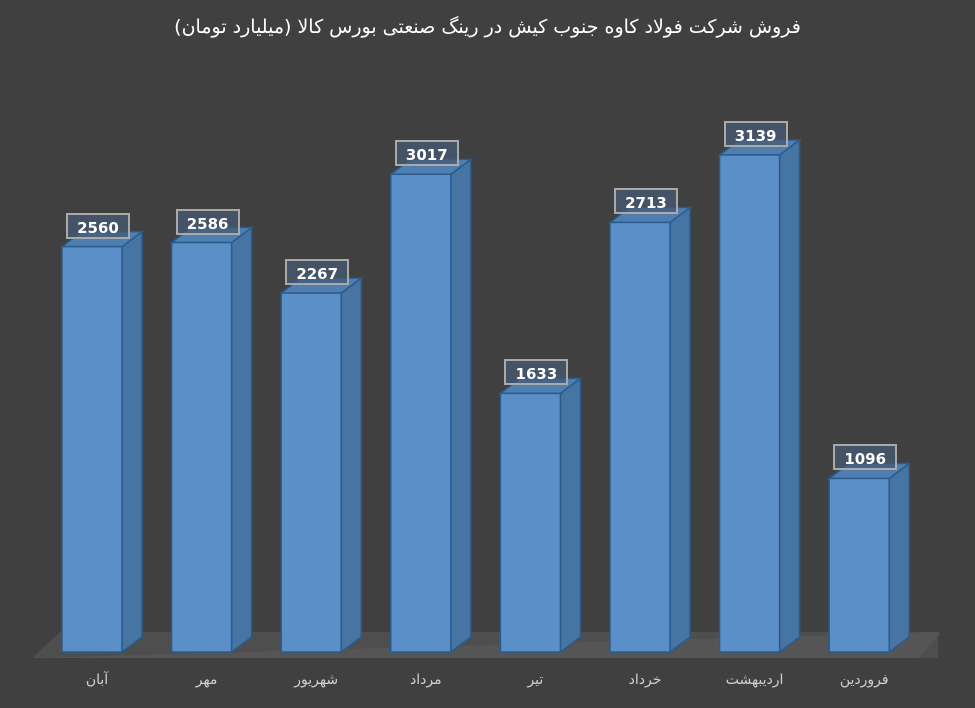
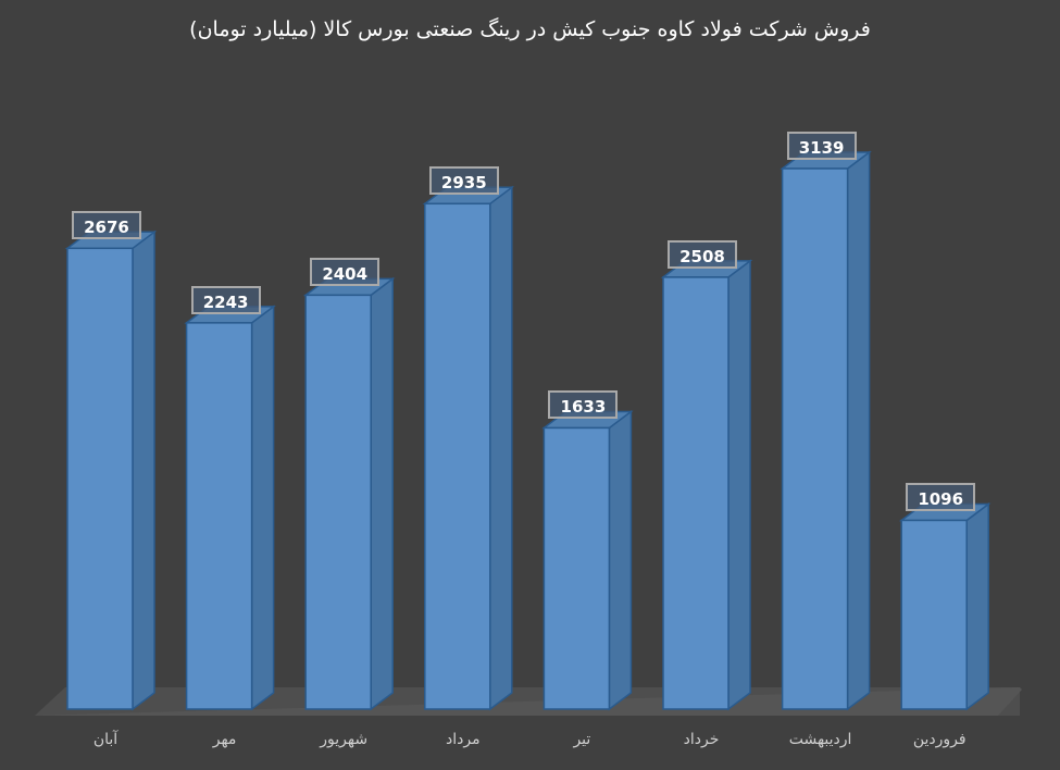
آبان: 2560 -> 2676
مهر: 2586 -> 2243
شهریور: 2267 -> 2404
مرداد: 3017 -> 2935
خرداد: 2713 -> 2508
